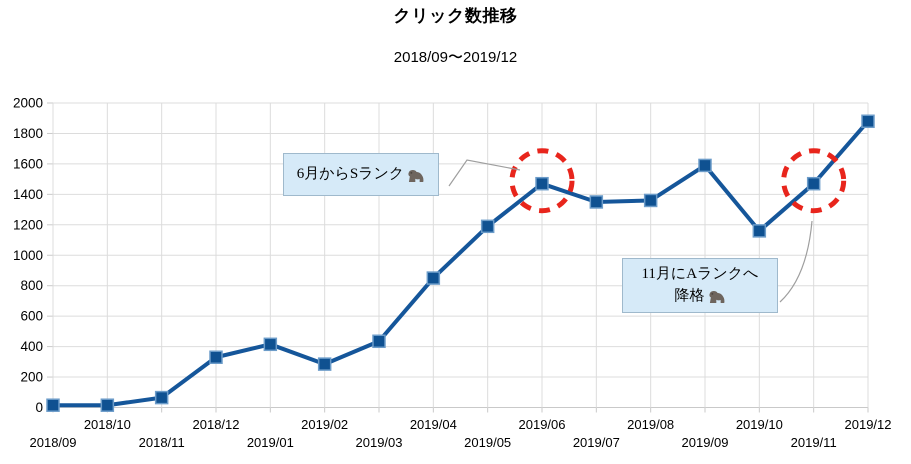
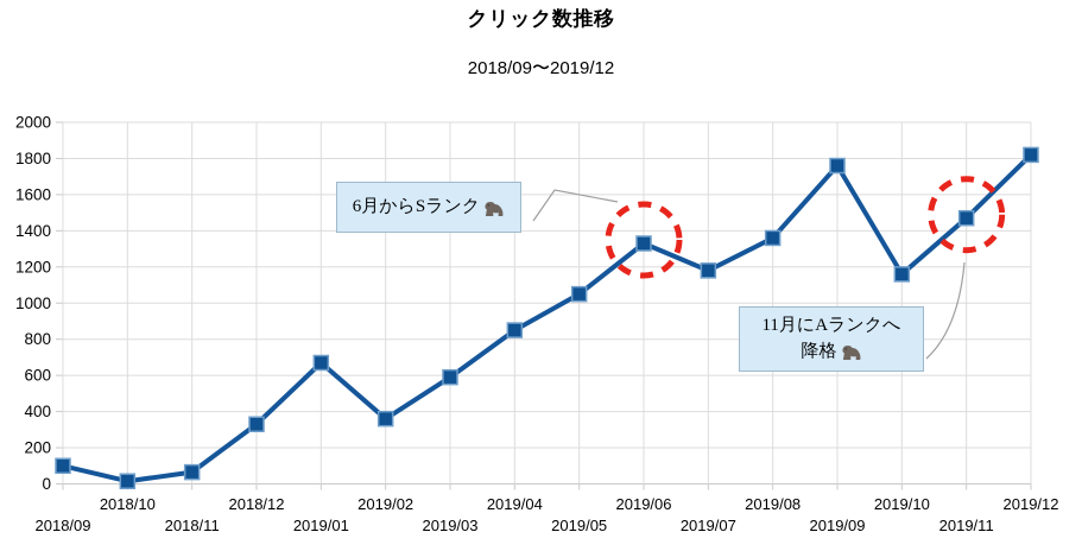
2018/09: 20 -> 100
2019/01: 420 -> 670
2019/02: 280 -> 360
2019/03: 440 -> 590
2019/05: 1190 -> 1050
2019/06: 1470 -> 1330
2019/07: 1350 -> 1180
2019/09: 1590 -> 1760
2019/12: 1880 -> 1820
